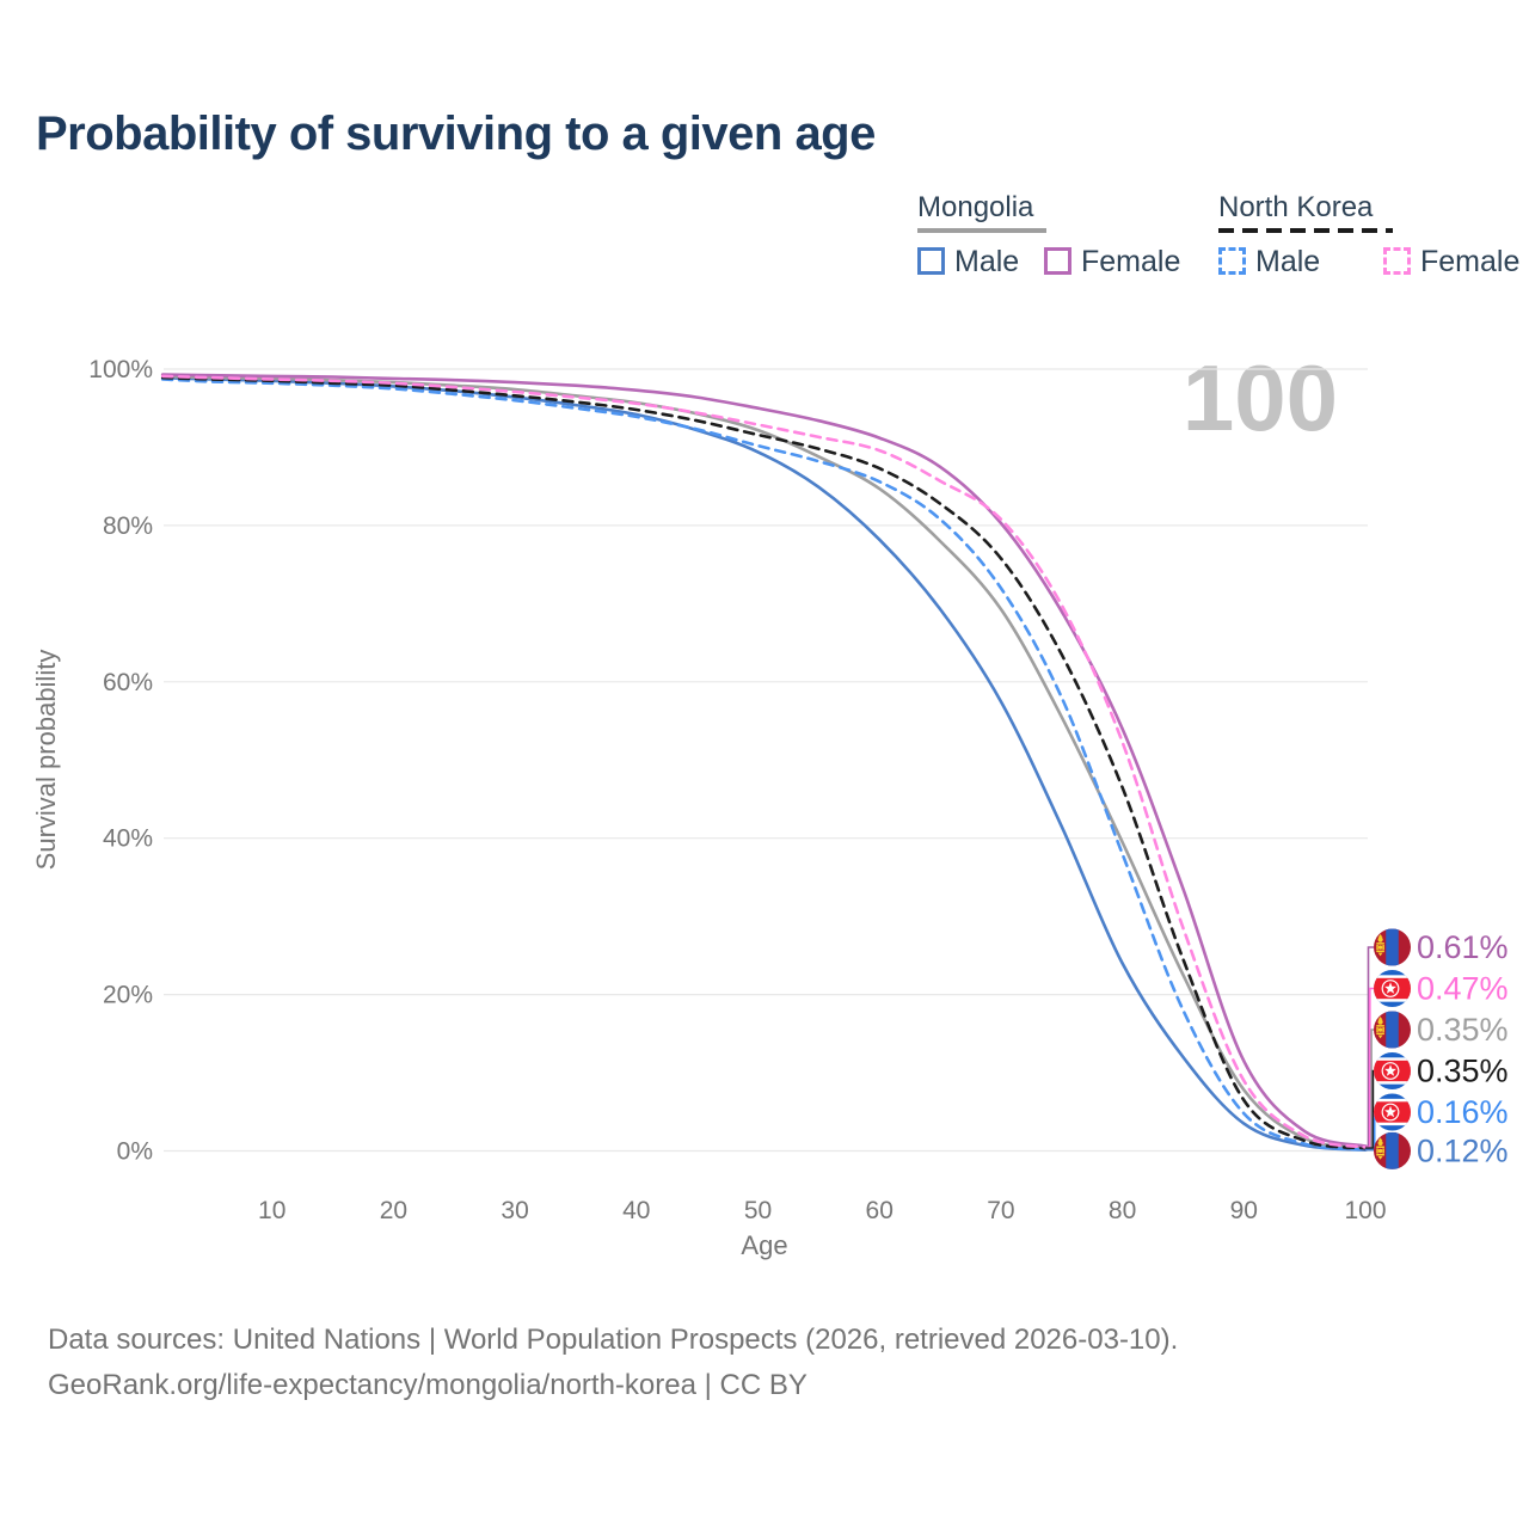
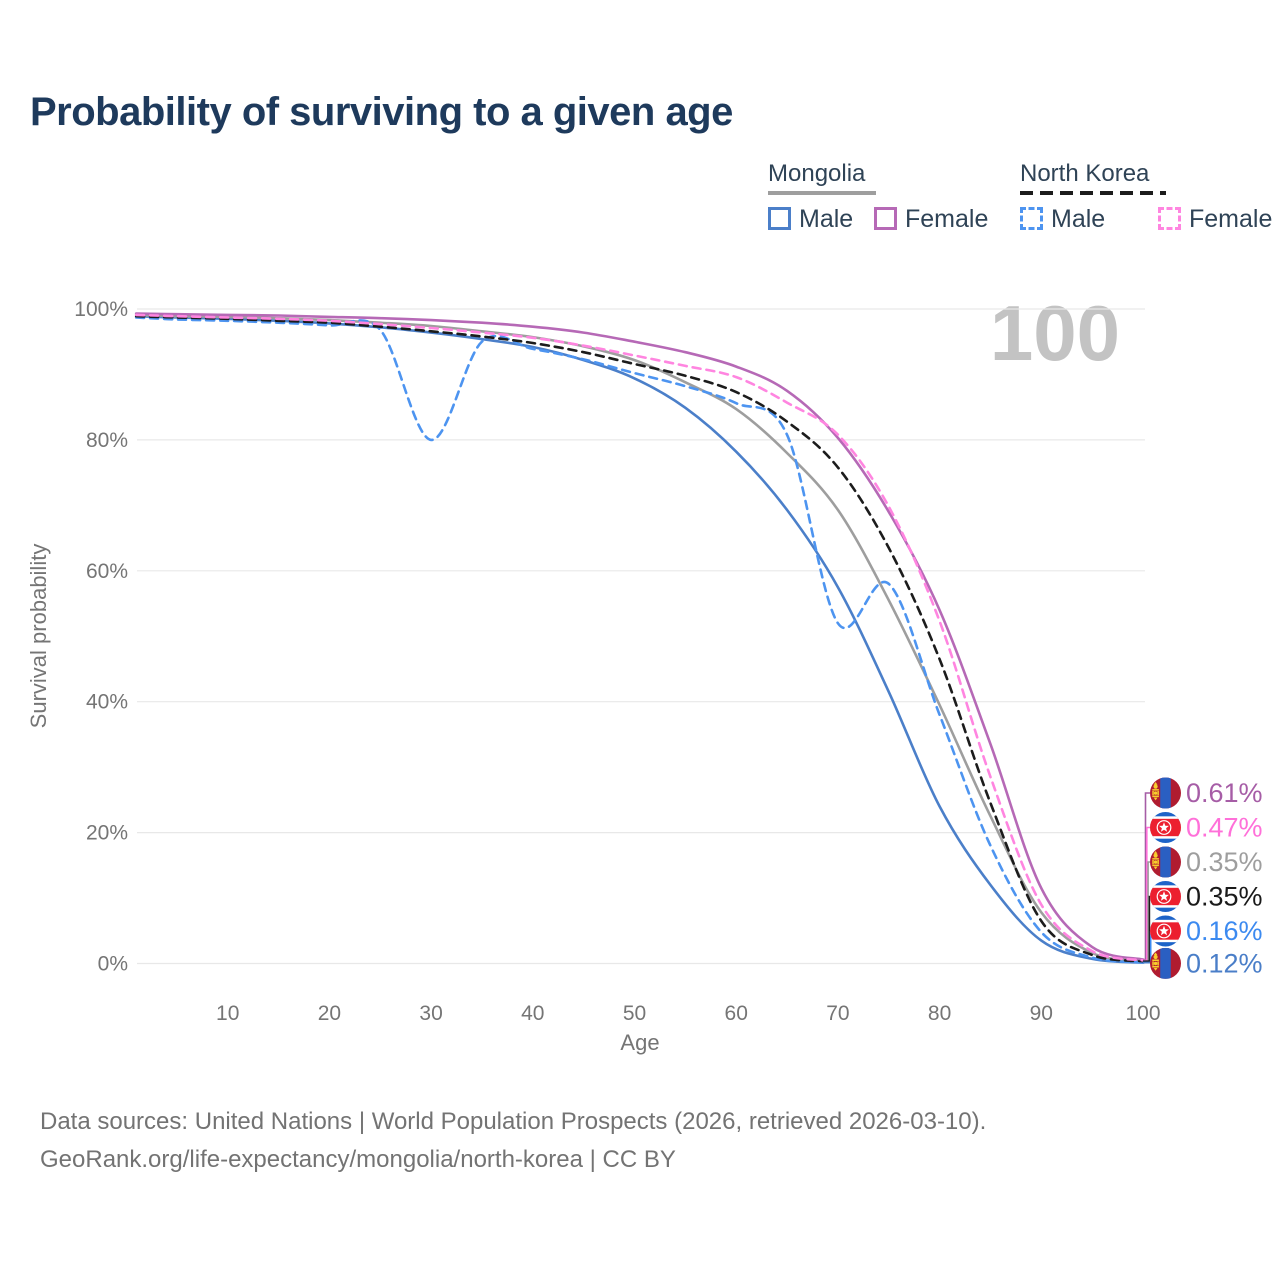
North Korea Male/30: 96% -> 80%
North Korea Male/70: 72% -> 52%
